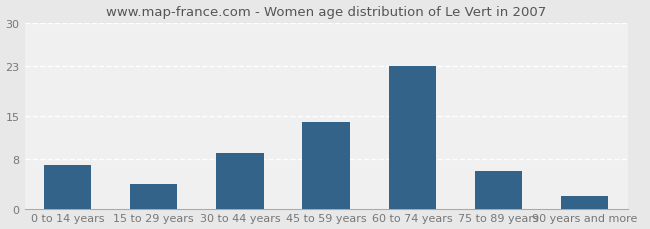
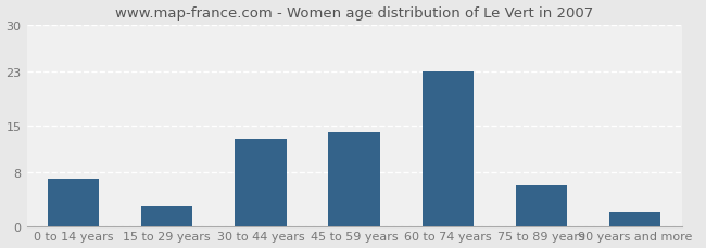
15 to 29 years: 4 -> 3
30 to 44 years: 9 -> 13
